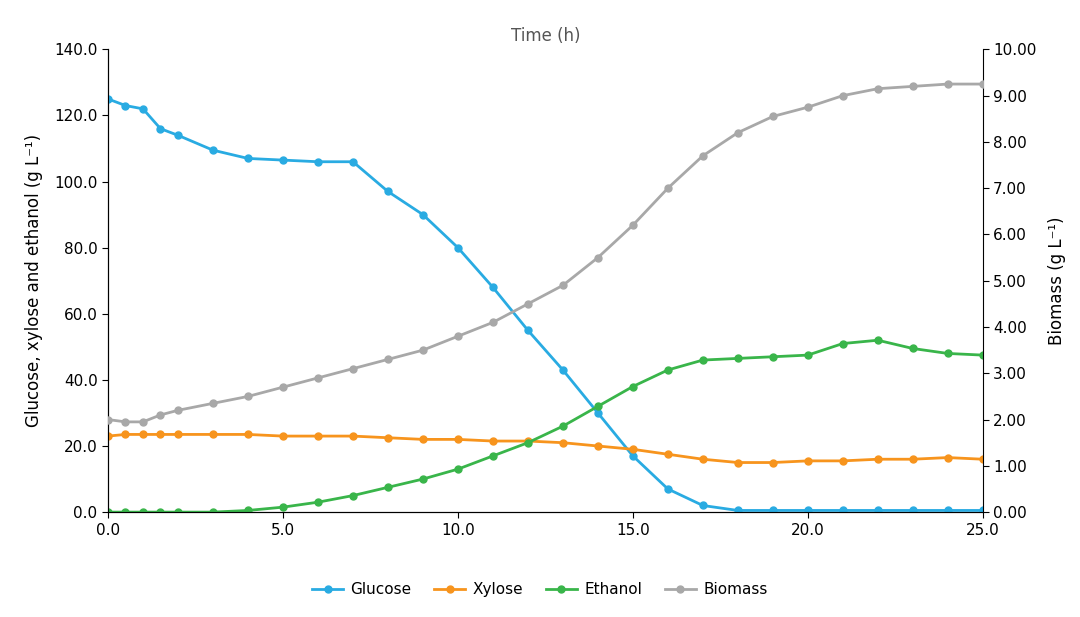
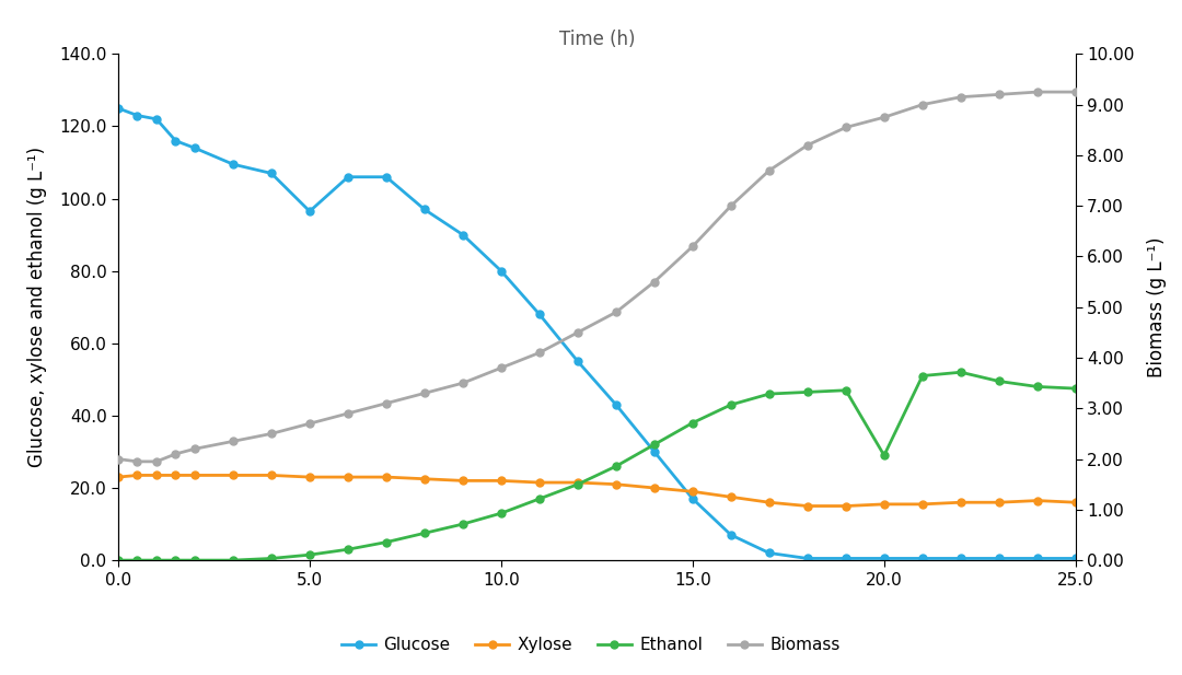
Glucose/5.0: 106.5 -> 96.5
Ethanol/20.0: 47.5 -> 29.0
